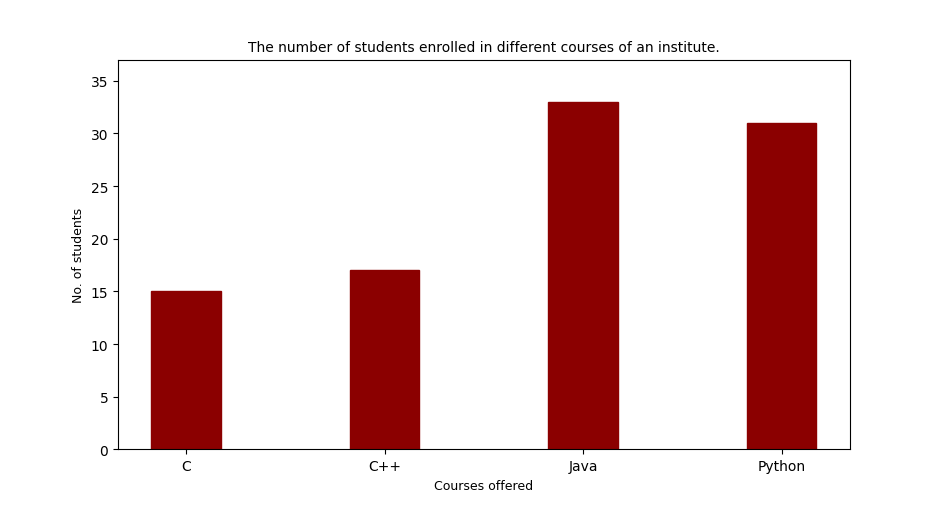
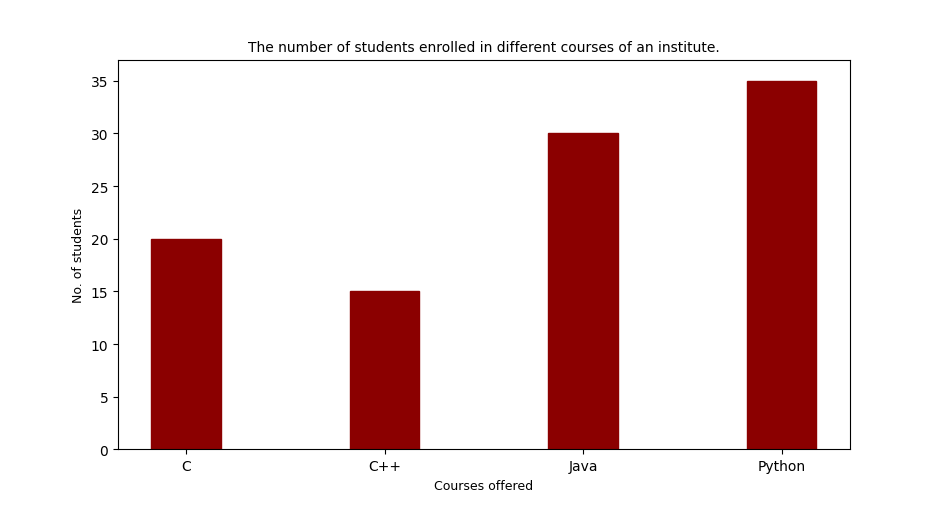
C: 15 -> 20
C++: 17 -> 15
Java: 33 -> 30
Python: 31 -> 35
